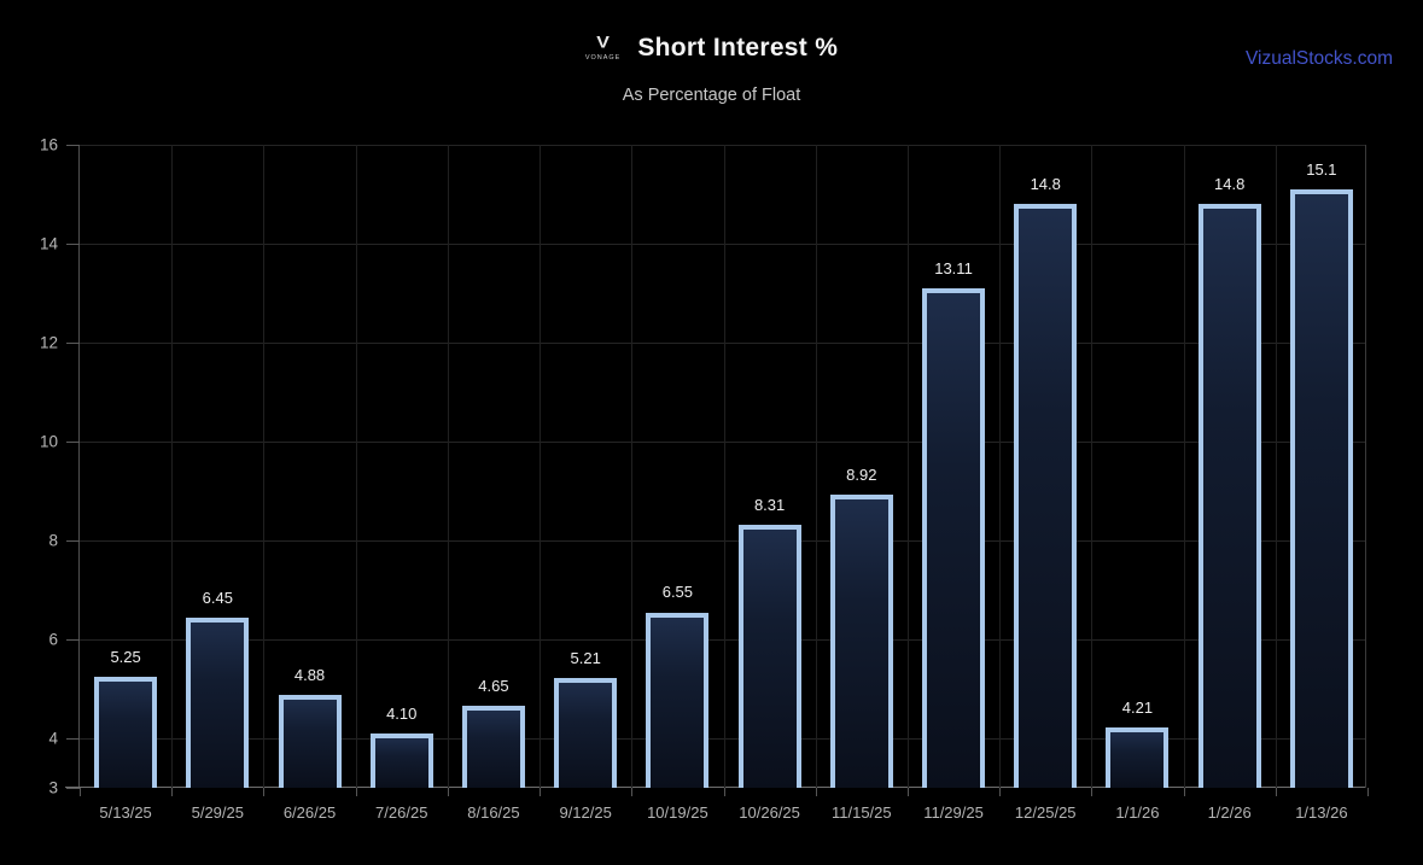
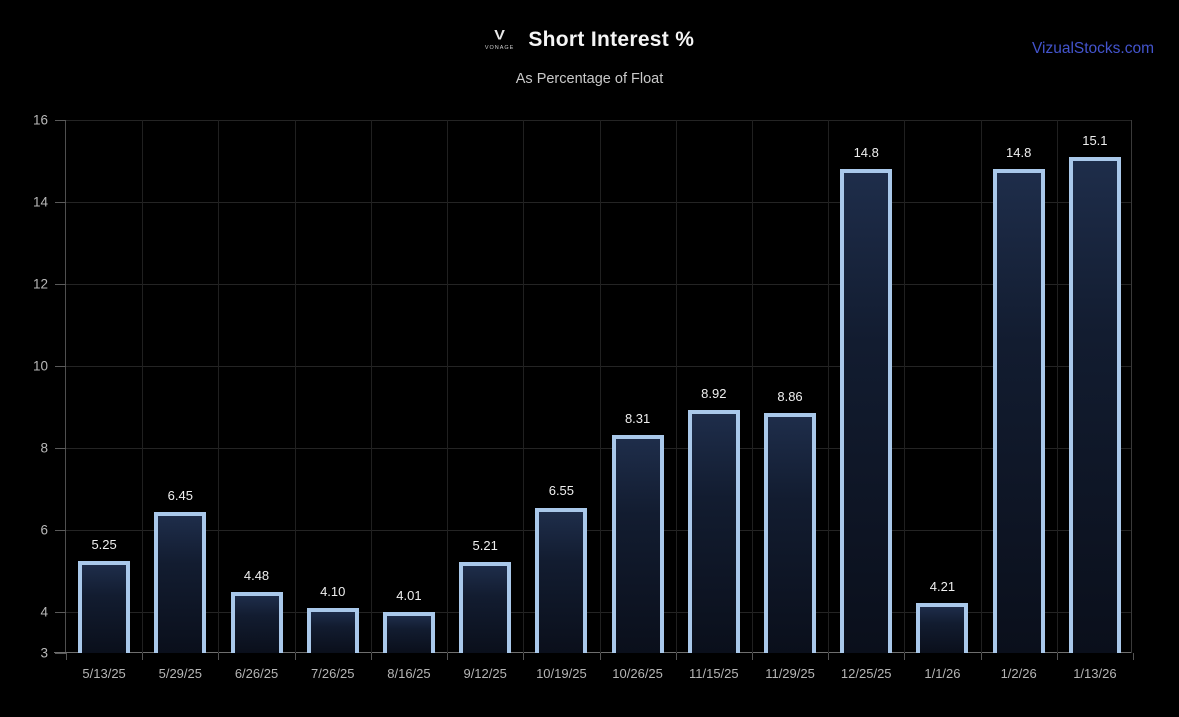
6/26/25: 4.88 -> 4.48
8/16/25: 4.65 -> 4.01
11/29/25: 13.11 -> 8.86
